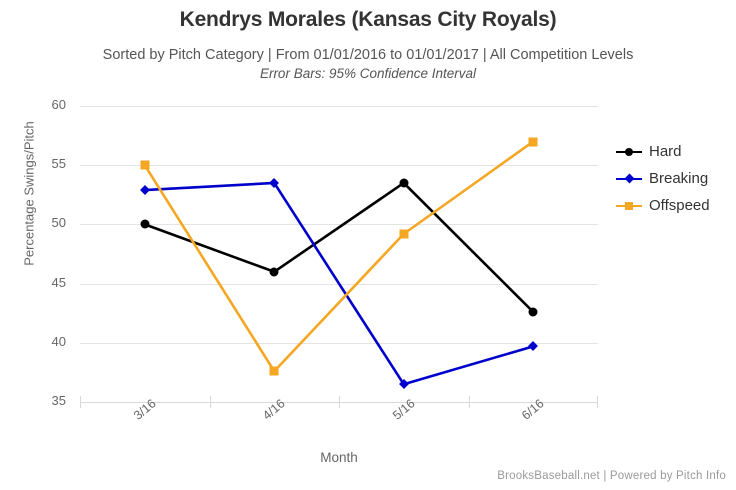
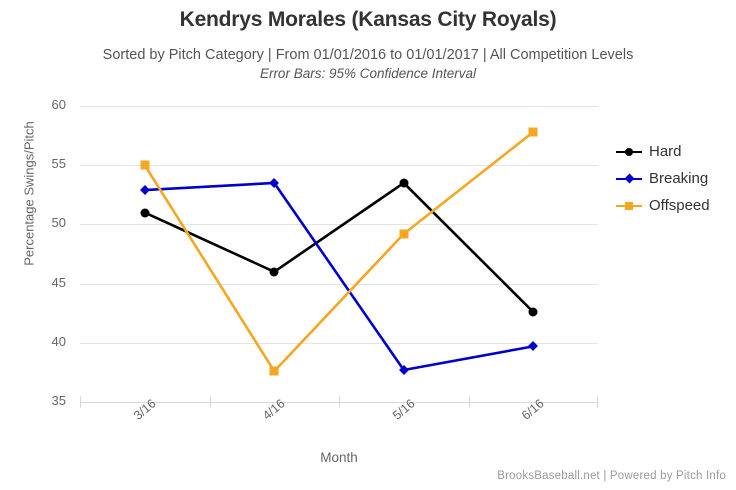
Hard/3/16: 50.0 -> 51.0
Breaking/5/16: 36.5 -> 37.7
Offspeed/6/16: 57.0 -> 57.8
